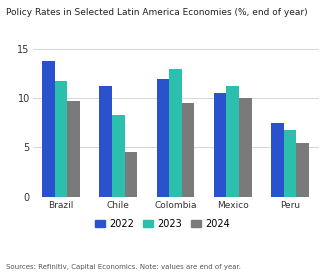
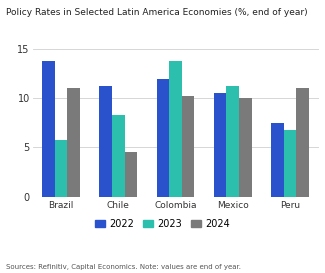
2023/Brazil: 11.8 -> 5.8
2024/Brazil: 9.8 -> 11.0
2023/Colombia: 13.0 -> 13.8
2024/Colombia: 9.5 -> 10.2
2024/Peru: 5.5 -> 11.0
